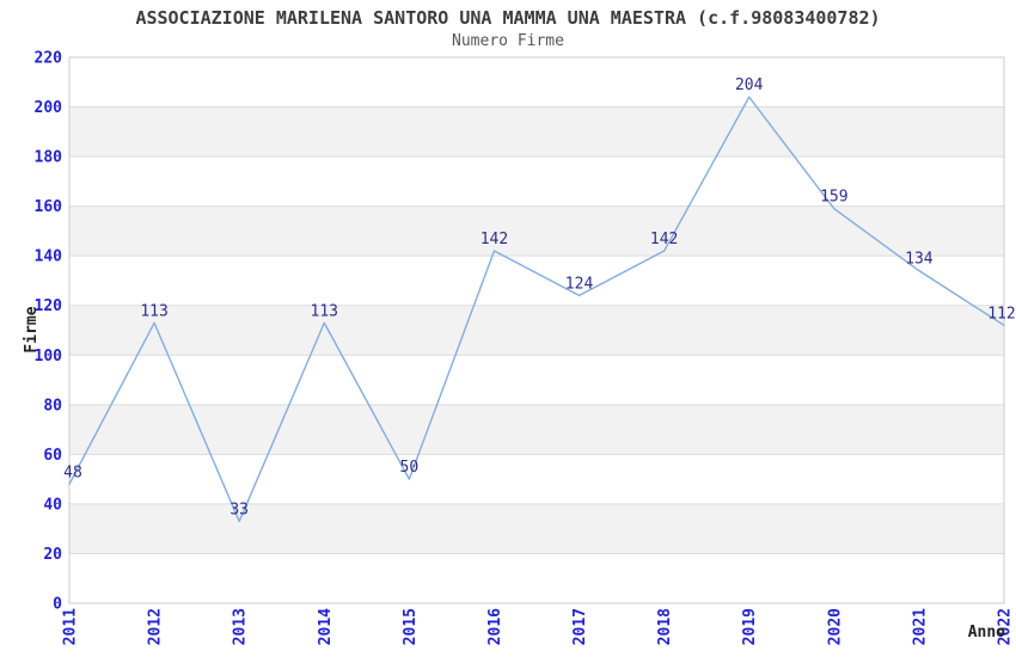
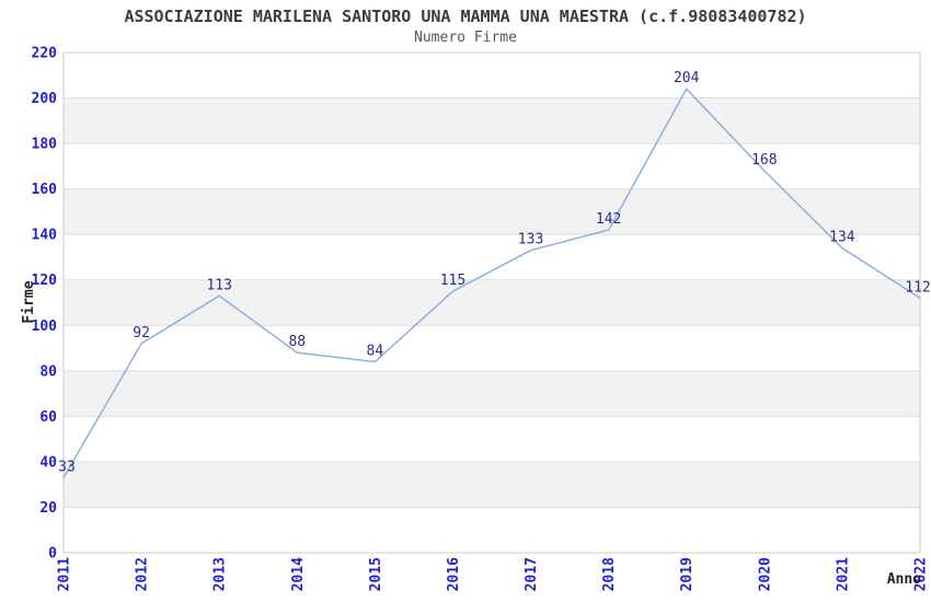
2011: 48 -> 33
2012: 113 -> 92
2013: 33 -> 113
2014: 113 -> 88
2015: 50 -> 84
2016: 142 -> 115
2017: 124 -> 133
2020: 159 -> 168
